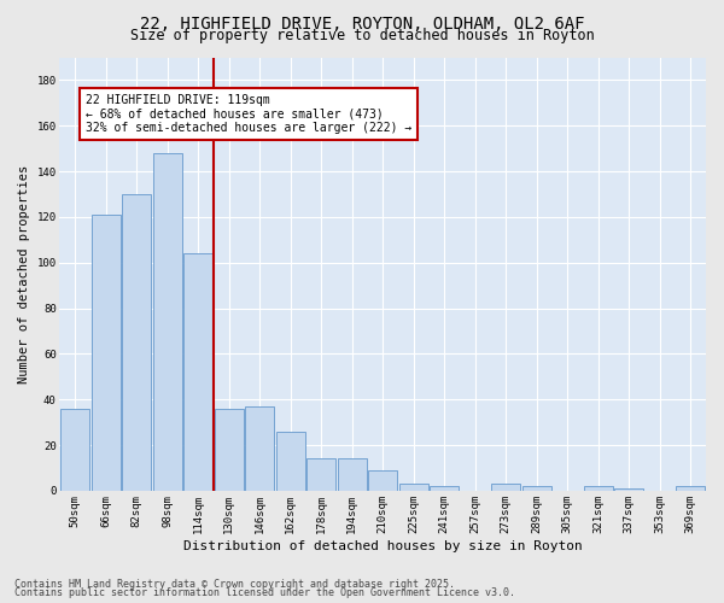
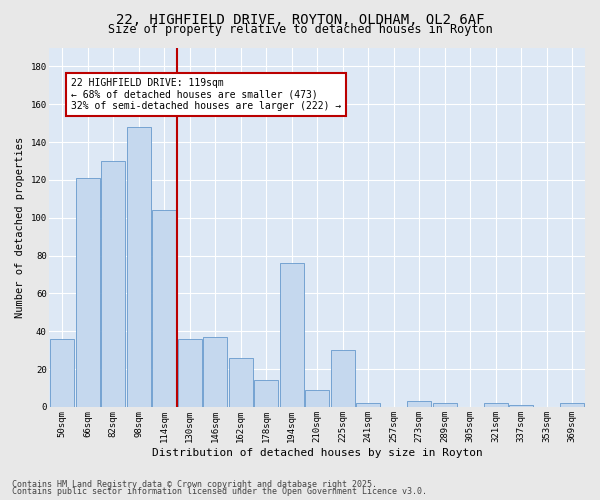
194sqm: 14 -> 76
225sqm: 3 -> 30
